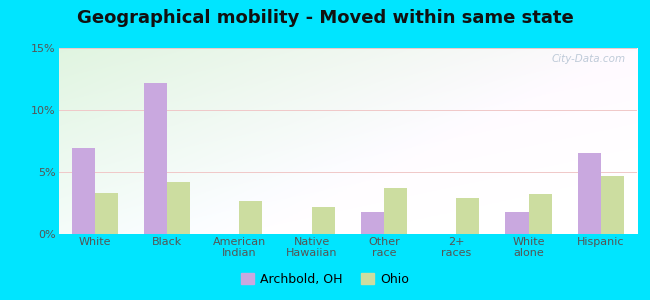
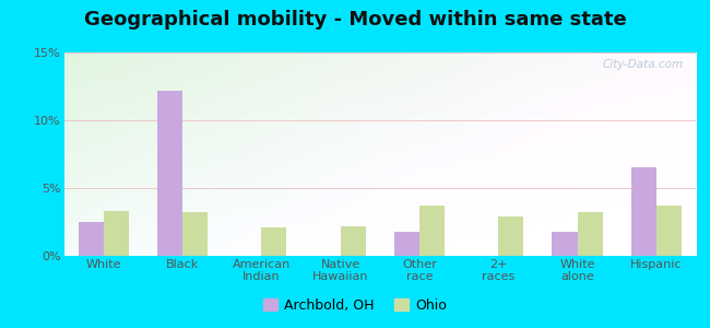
Archbold, OH/White: 6.9% -> 2.5%
Ohio/Black: 4.2% -> 3.2%
Ohio/American Indian: 2.7% -> 2.1%
Ohio/Hispanic: 4.7% -> 3.7%
